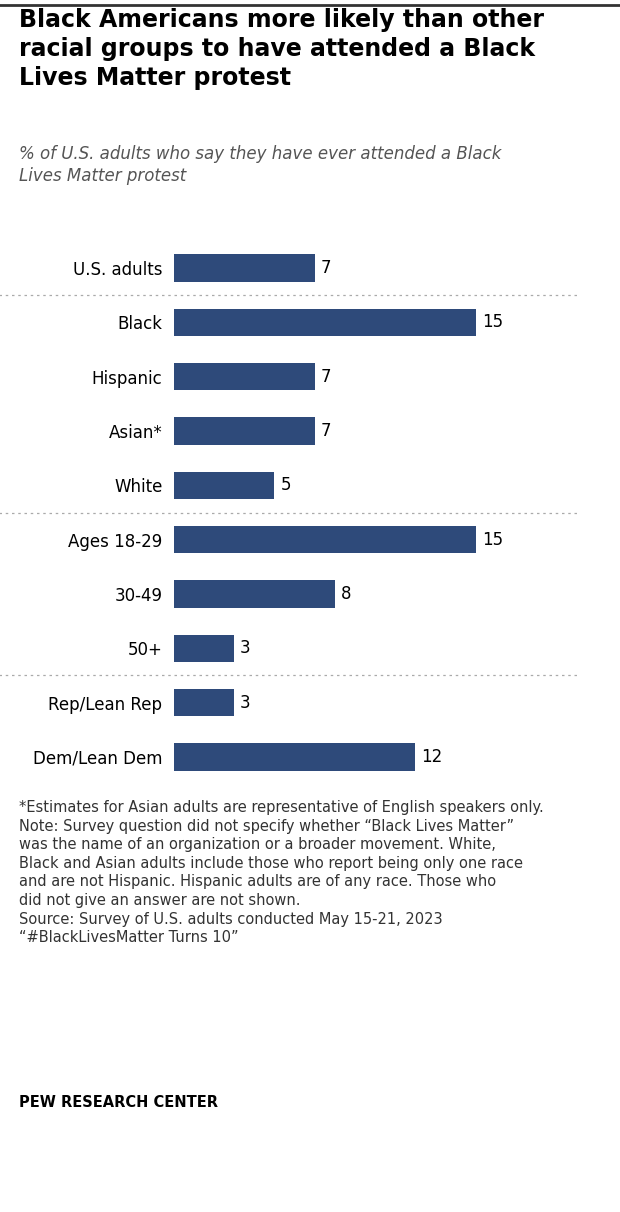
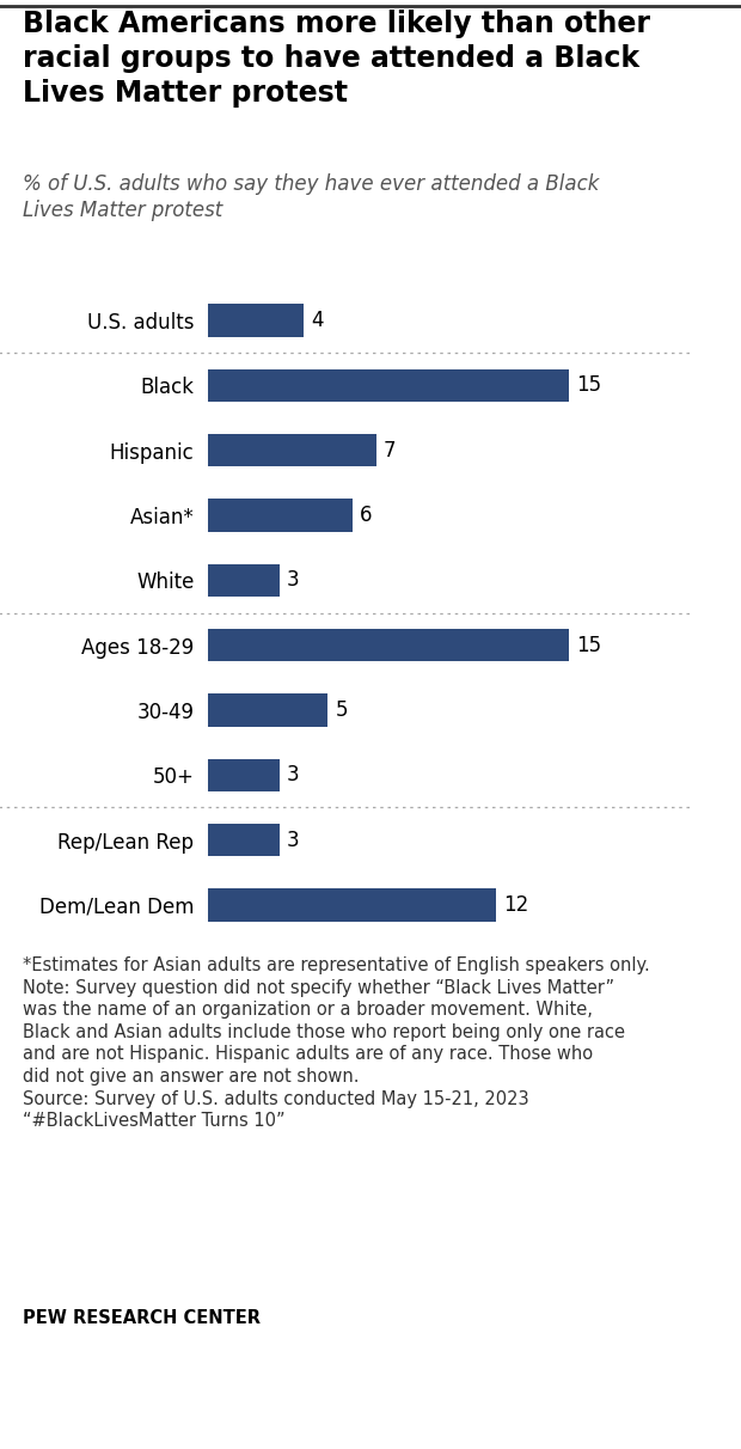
U.S. adults: 7 -> 4
Asian*: 7 -> 6
White: 5 -> 3
30-49: 8 -> 5
